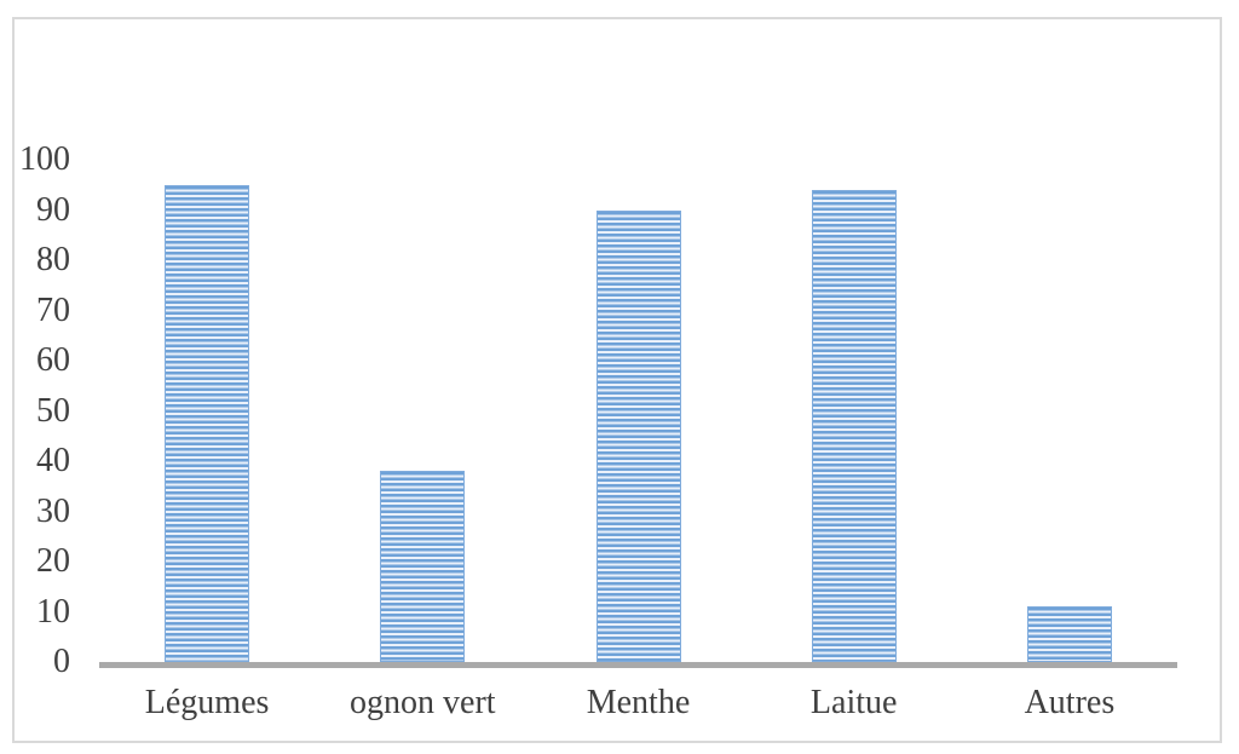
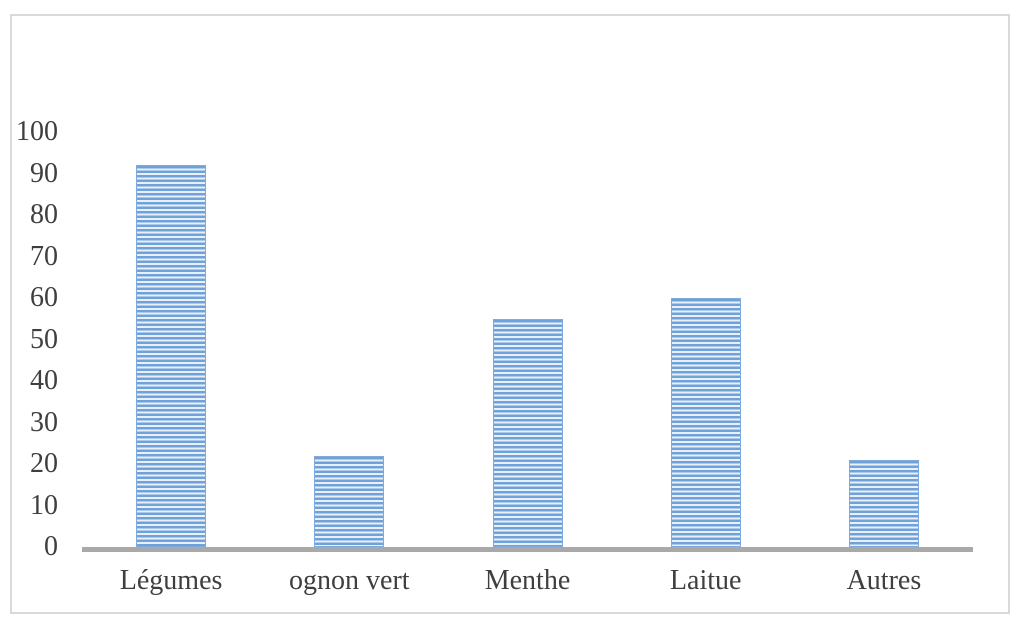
Légumes: 95 -> 92
ognon vert: 38 -> 22
Menthe: 90 -> 55
Laitue: 94 -> 60
Autres: 11 -> 21
